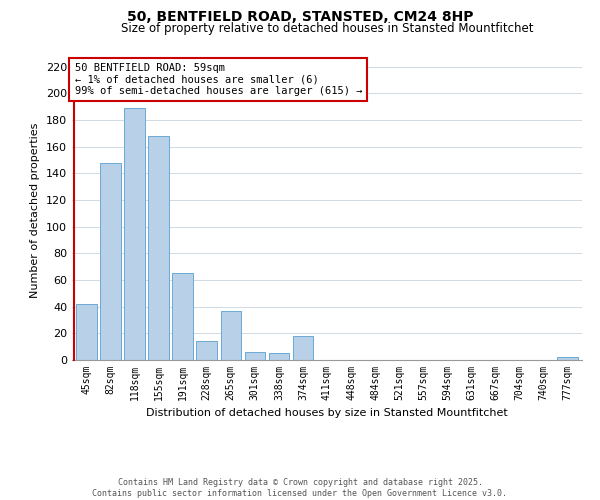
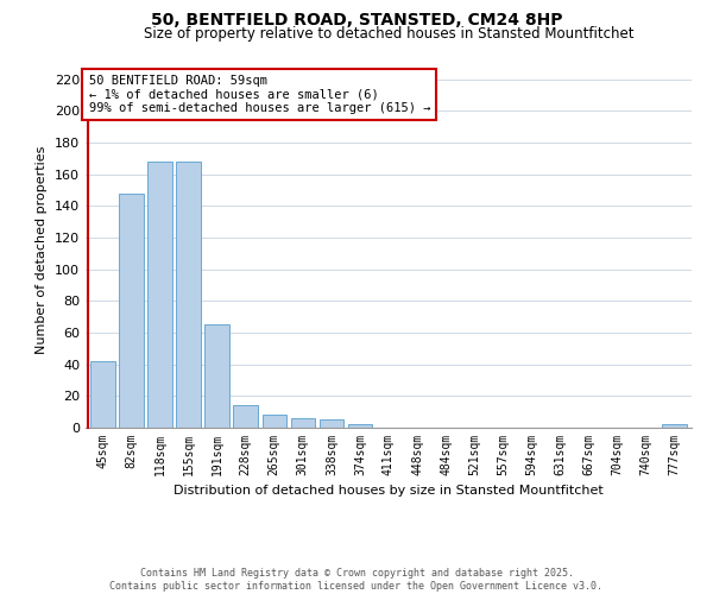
118sqm: 189 -> 168
265sqm: 37 -> 8
374sqm: 18 -> 2
